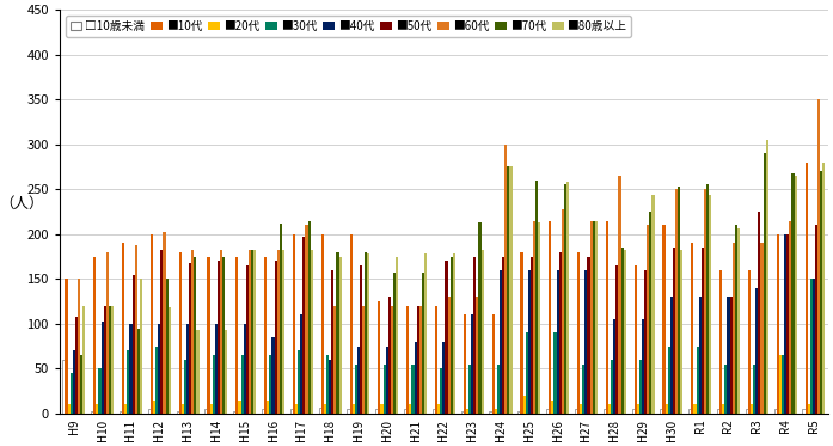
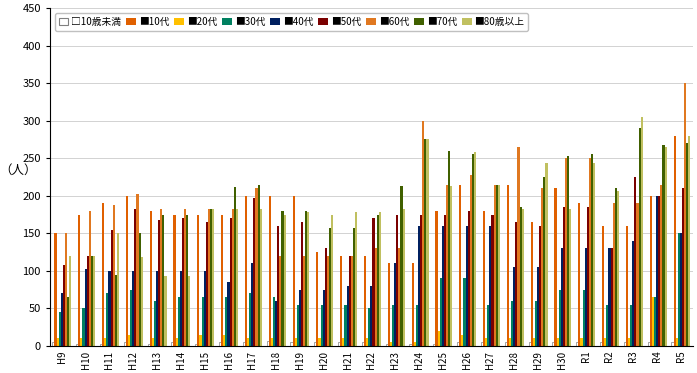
□10歳未満/H9: 60 -> 5
